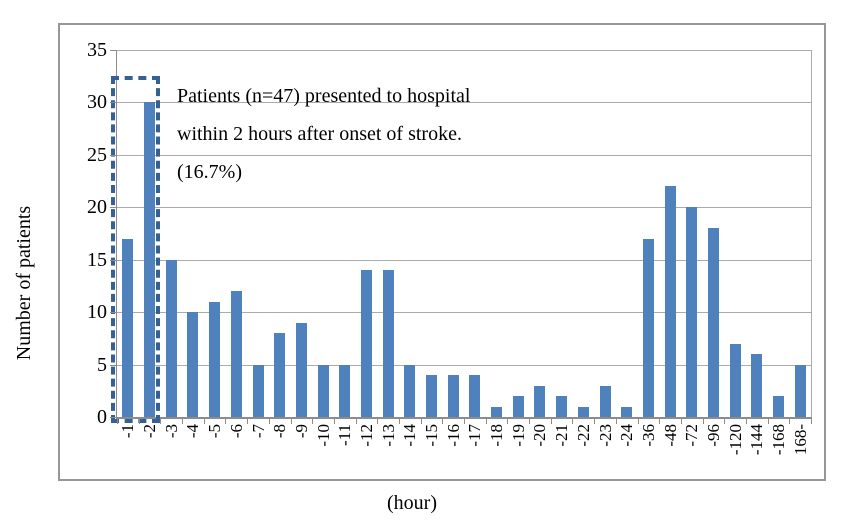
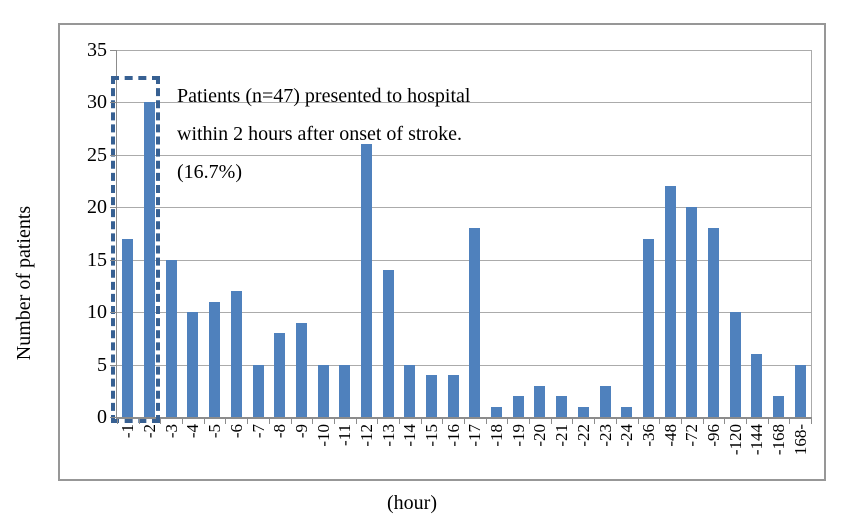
-12: 14 -> 26
-17: 4 -> 18
-120: 7 -> 10
